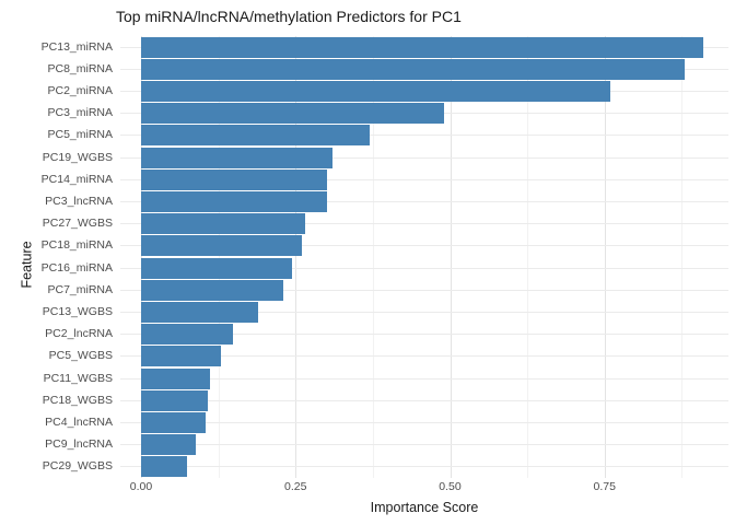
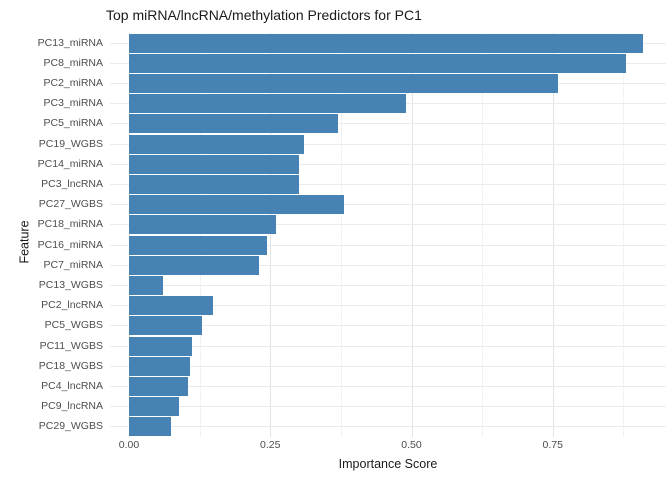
PC27_WGBS: 0.27 -> 0.38
PC13_WGBS: 0.19 -> 0.06
